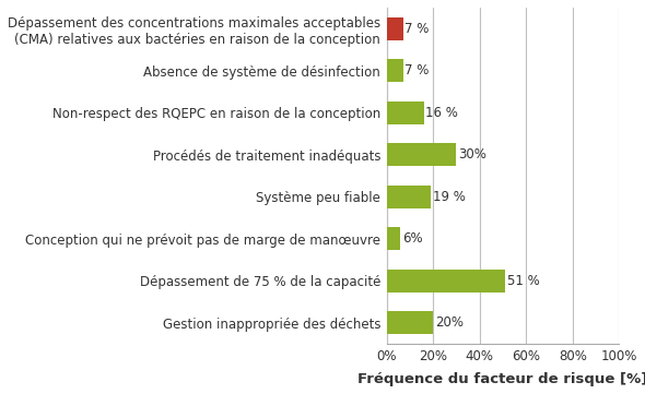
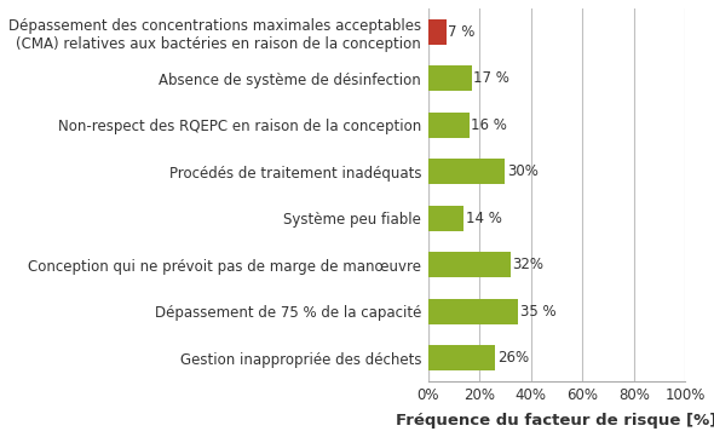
Absence de système de désinfection: 7 -> 17
Système peu fiable: 19 -> 14
Conception qui ne prévoit pas de marge de manœuvre: 6% -> 32%
Dépassement de 75 % de la capacité: 51 -> 35
Gestion inappropriée des déchets: 20% -> 26%
